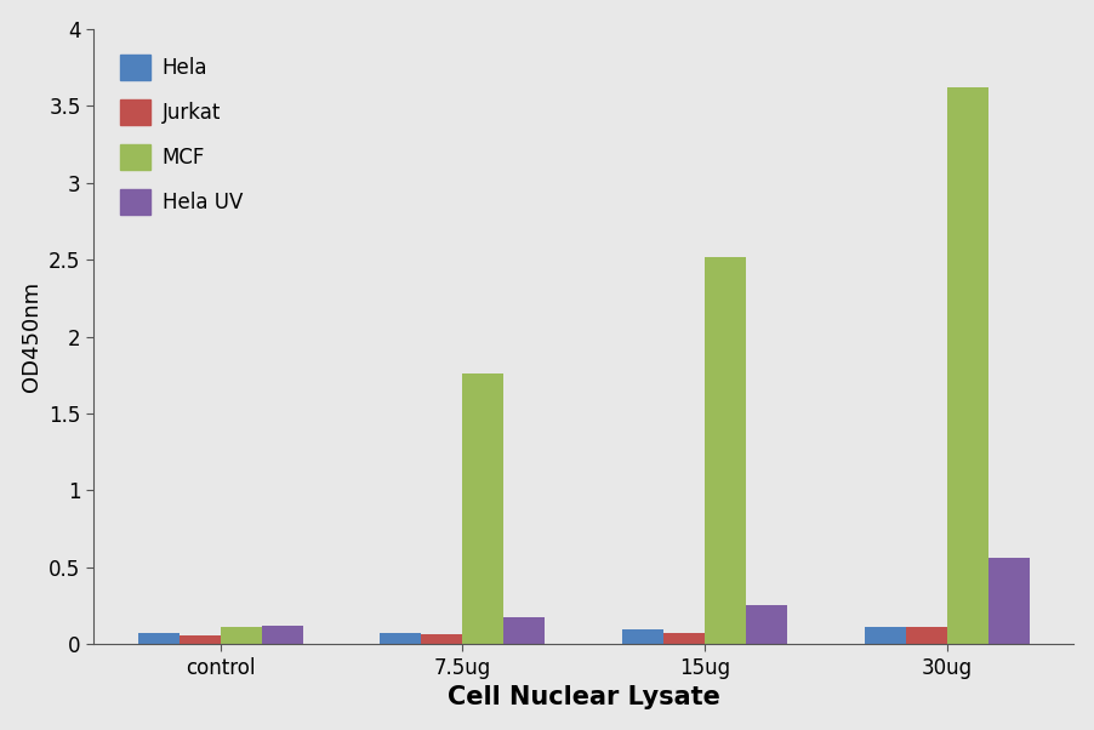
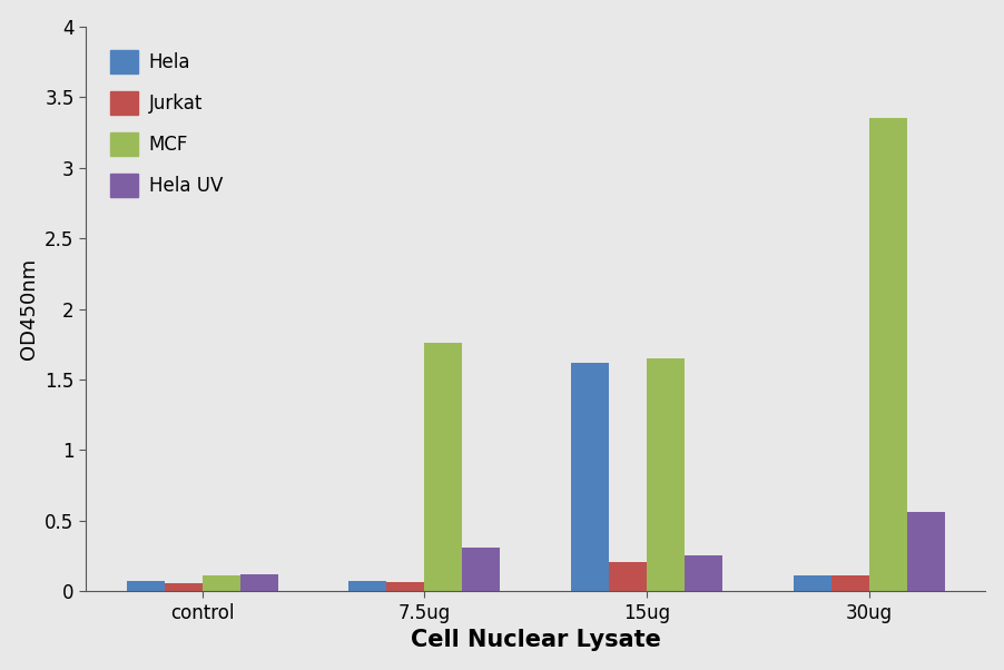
Hela UV/7.5ug: 0.17 -> 0.31
Hela/15ug: 0.10 -> 1.62
Jurkat/15ug: 0.07 -> 0.21
MCF/15ug: 2.52 -> 1.65
MCF/30ug: 3.62 -> 3.35
